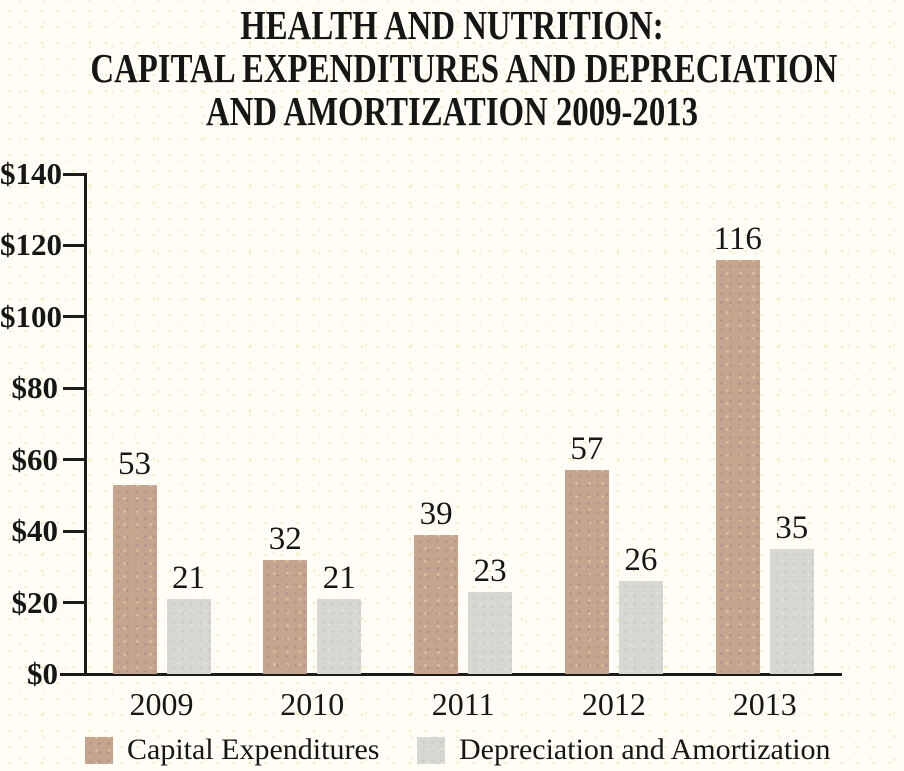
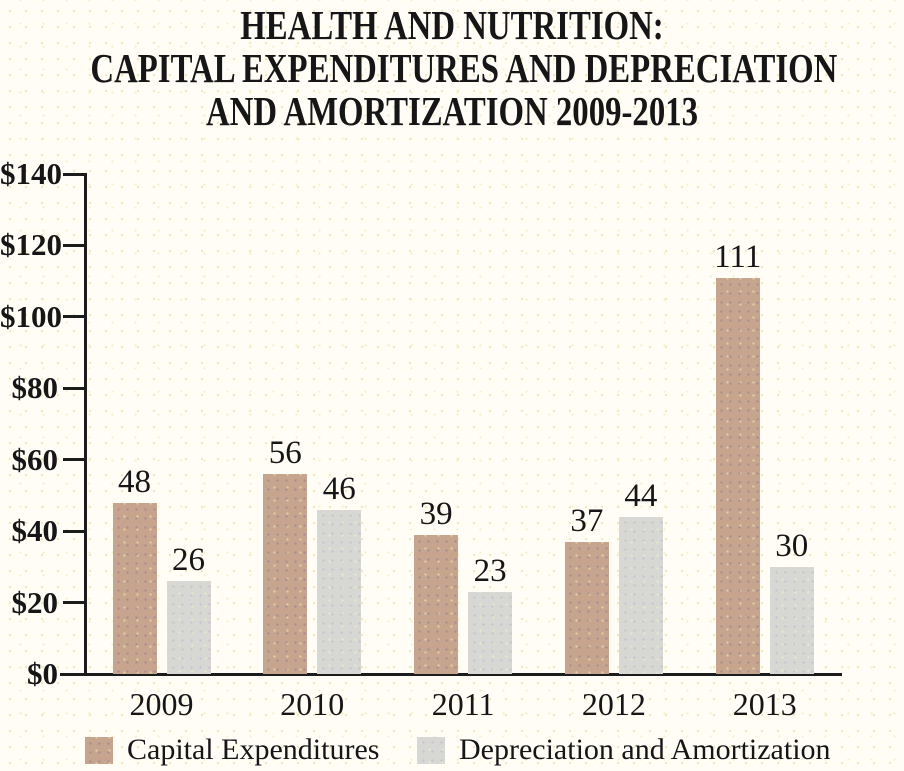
Capital Expenditures/2009: 53 -> 48
Depreciation and Amortization/2009: 21 -> 26
Capital Expenditures/2010: 32 -> 56
Depreciation and Amortization/2010: 21 -> 46
Capital Expenditures/2012: 57 -> 37
Depreciation and Amortization/2012: 26 -> 44
Capital Expenditures/2013: 116 -> 111
Depreciation and Amortization/2013: 35 -> 30
